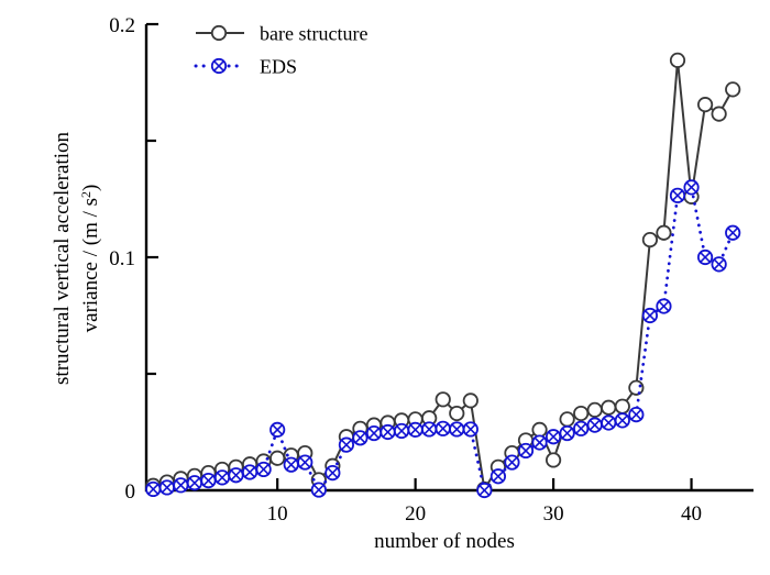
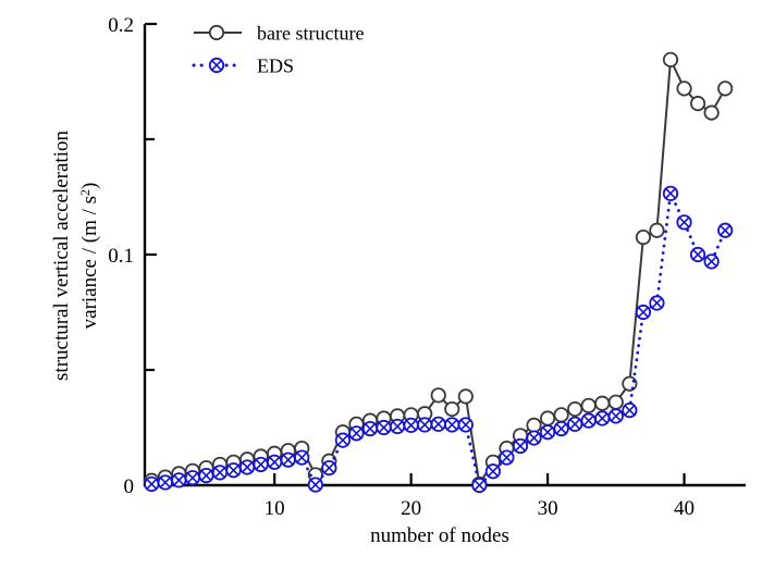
EDS/10: 0.026 -> 0.010
bare structure/30: 0.013 -> 0.029
bare structure/40: 0.126 -> 0.172
EDS/40: 0.130 -> 0.114
